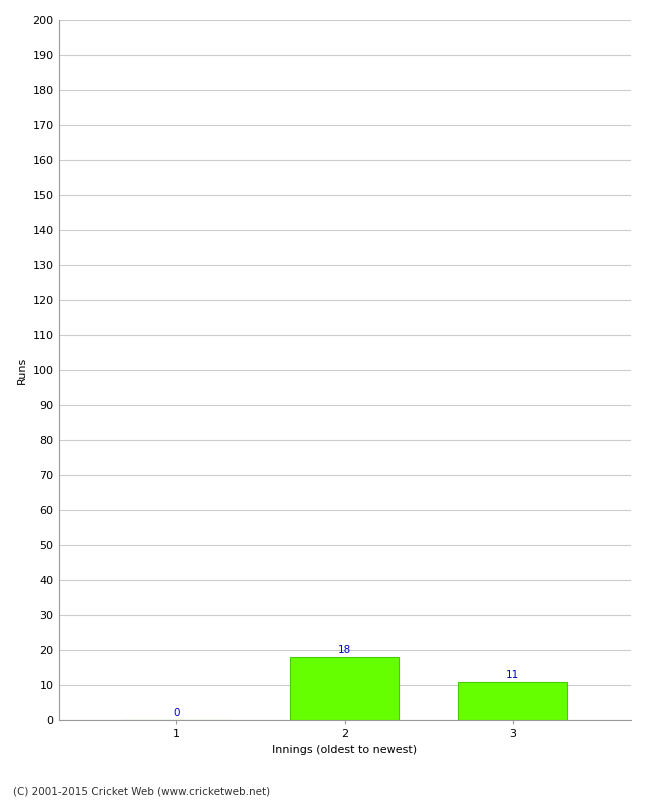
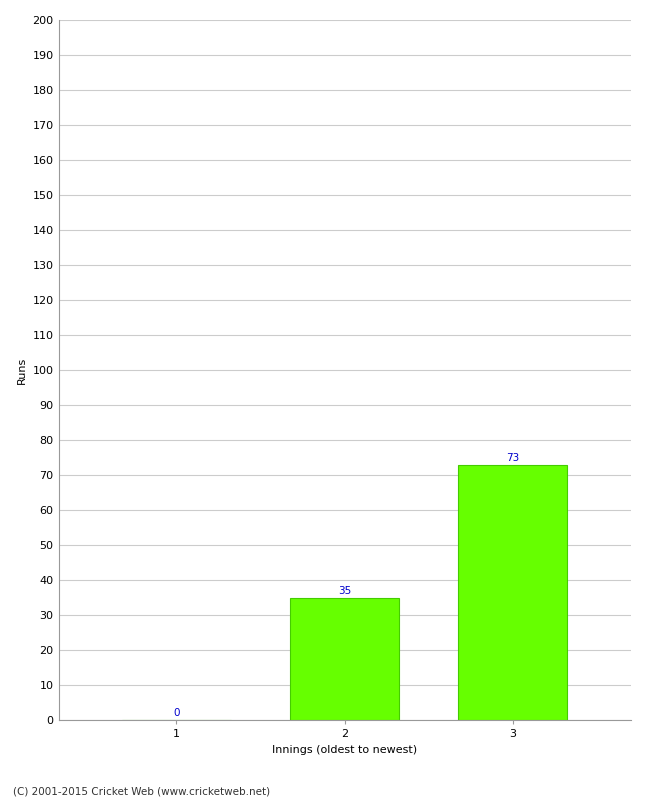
2: 18 -> 35
3: 11 -> 73
